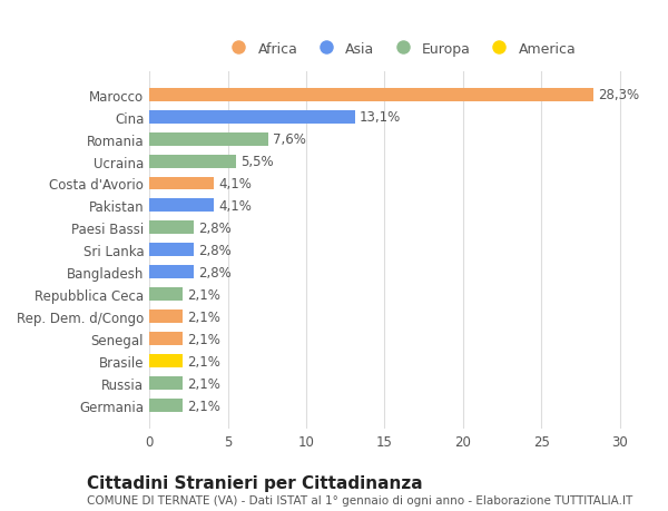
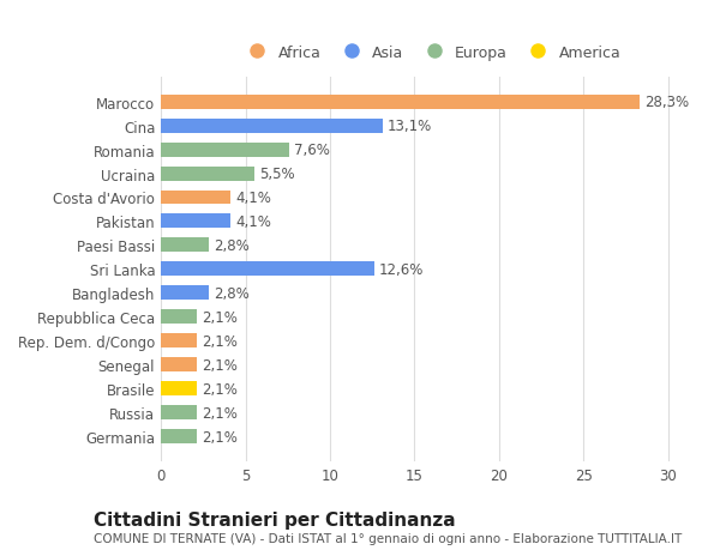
Sri Lanka: 2,8% -> 12,6%
